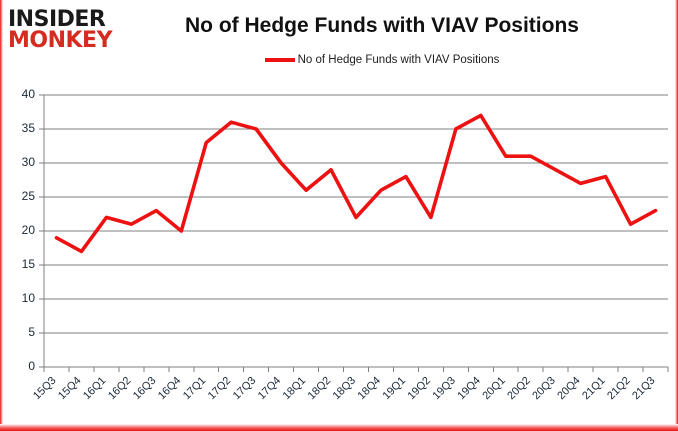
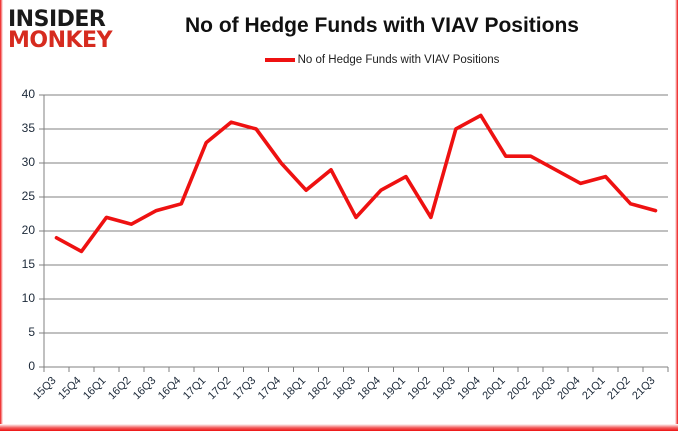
16Q4: 20 -> 24
21Q2: 21 -> 24
